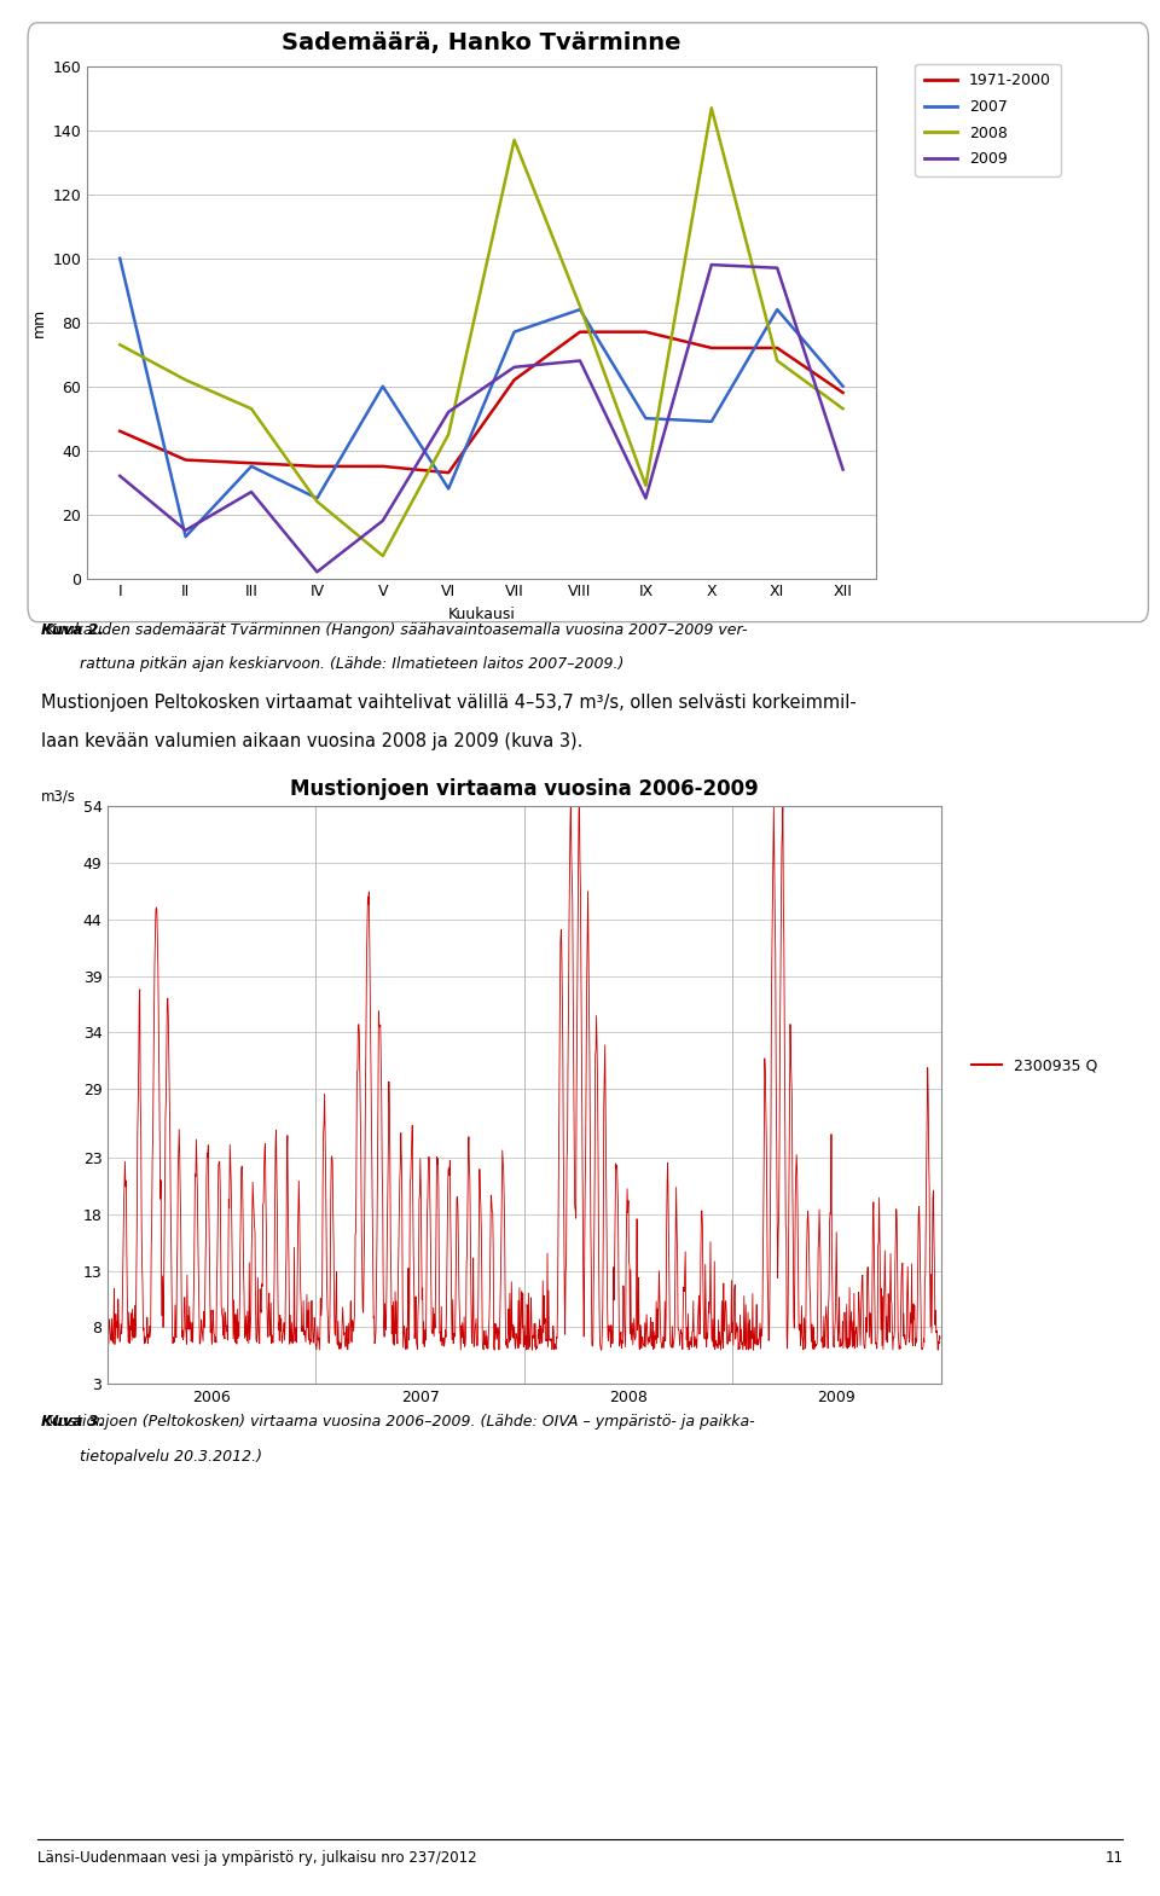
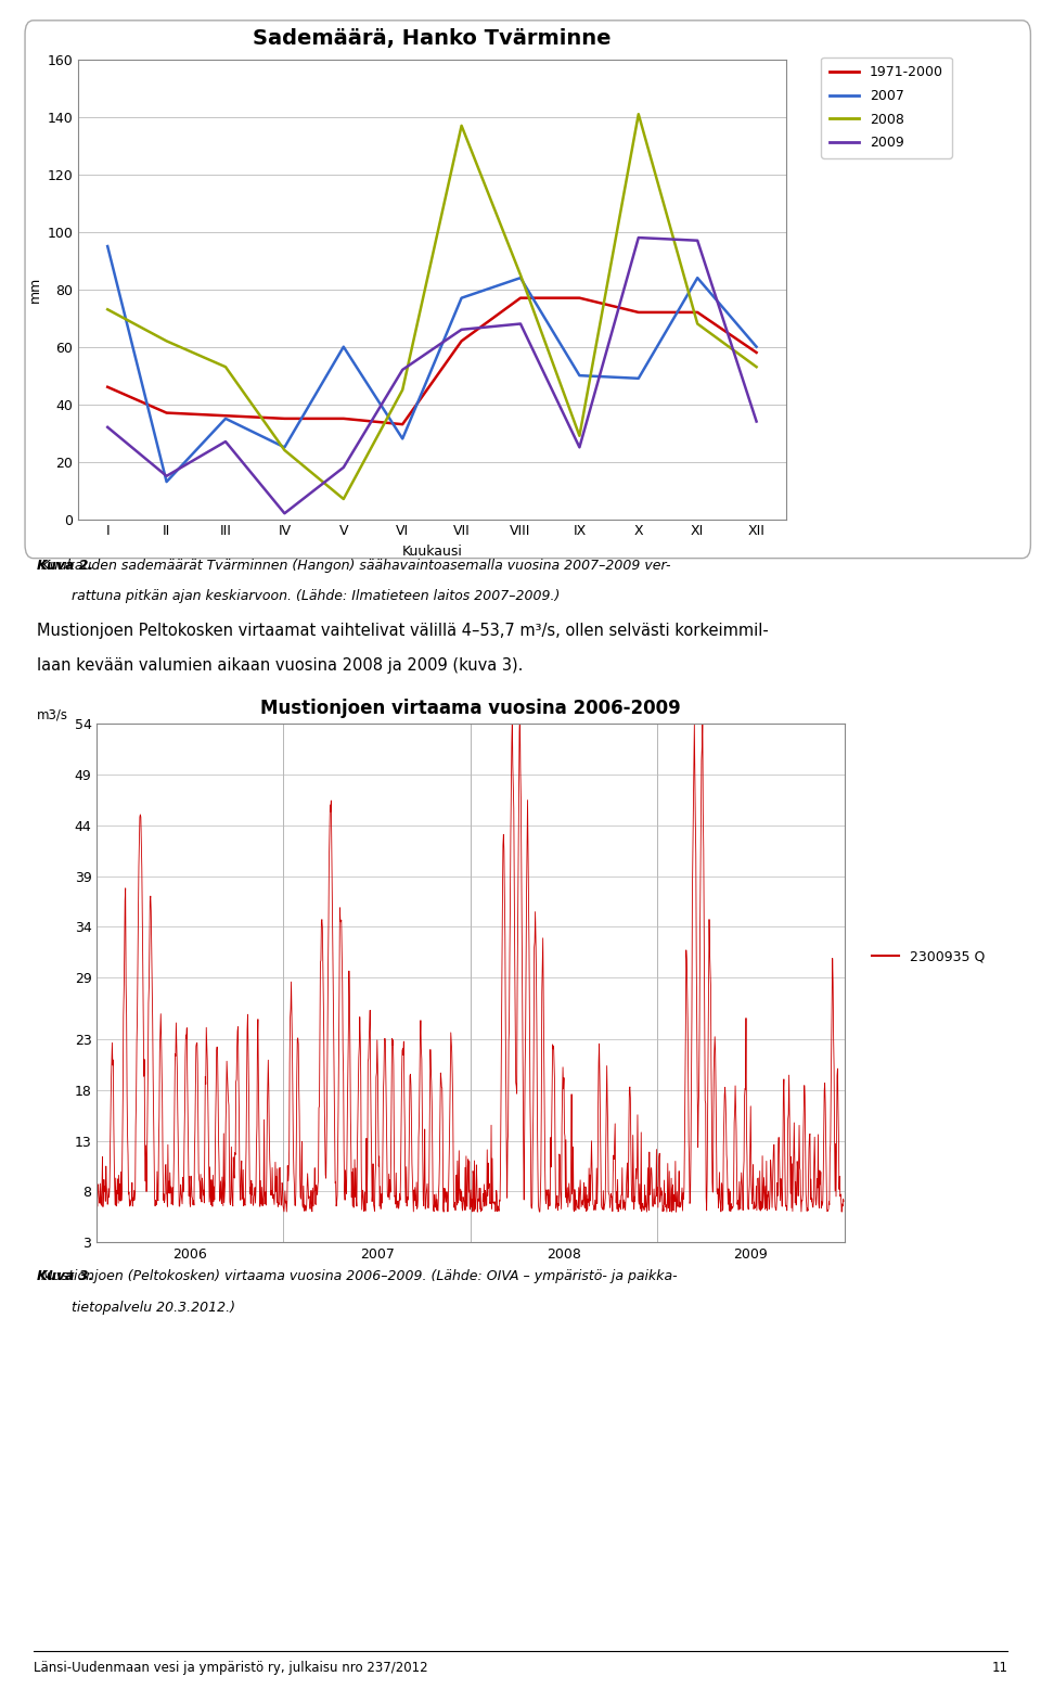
Sademäärä, Hanko Tvärminne/2007/I: 100 -> 95
Sademäärä, Hanko Tvärminne/2008/X: 147 -> 141
